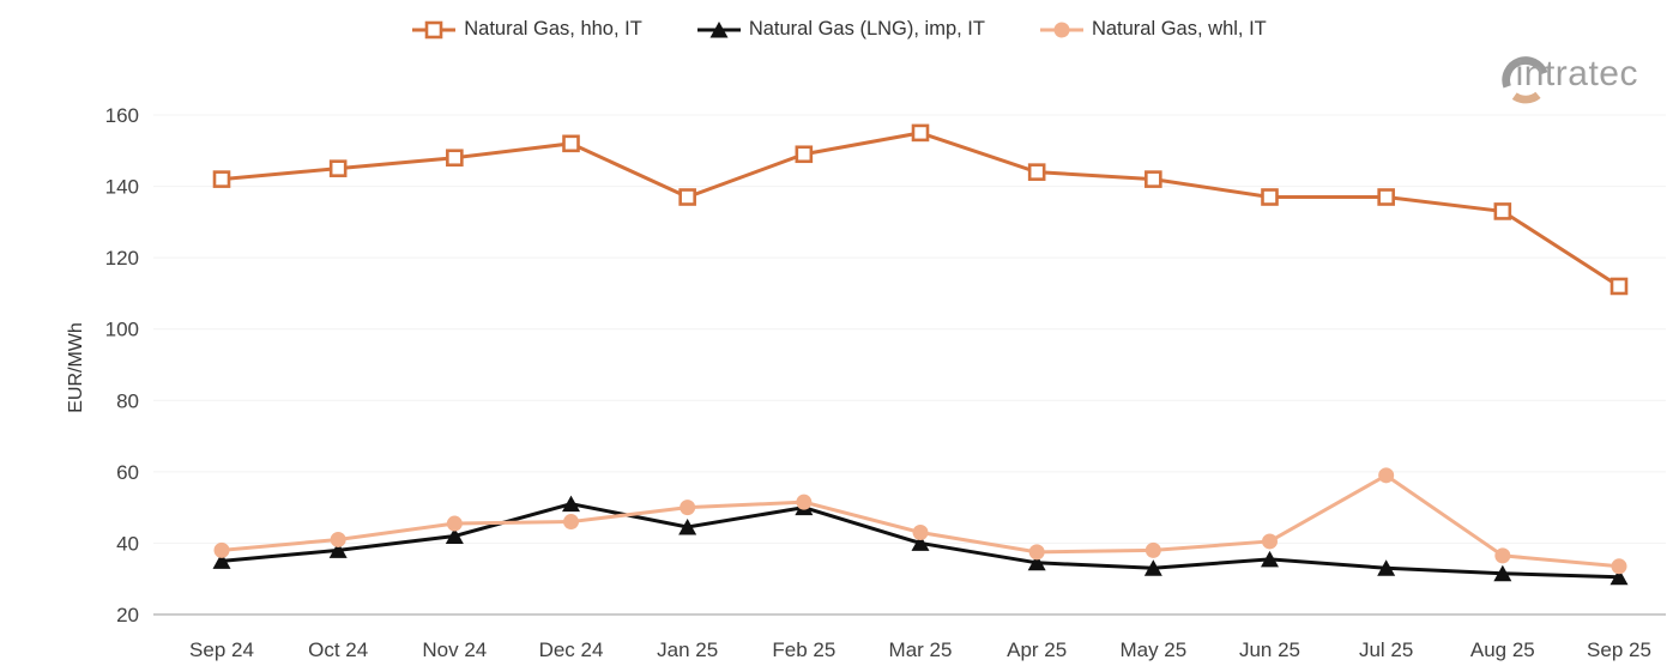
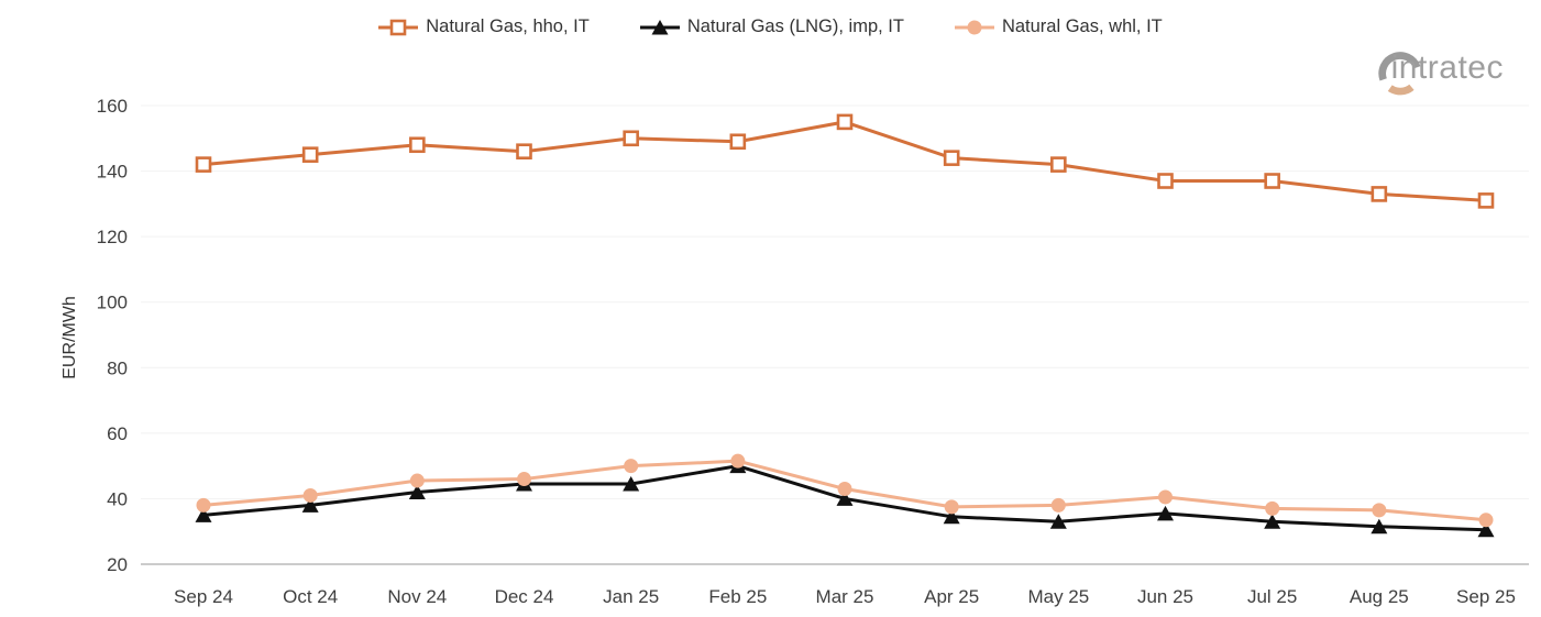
Natural Gas, hho, IT/Dec 24: 152 -> 146
Natural Gas (LNG), imp, IT/Dec 24: 51 -> 44
Natural Gas, hho, IT/Jan 25: 137 -> 150
Natural Gas, whl, IT/Jul 25: 59 -> 37
Natural Gas, hho, IT/Sep 25: 112 -> 131
